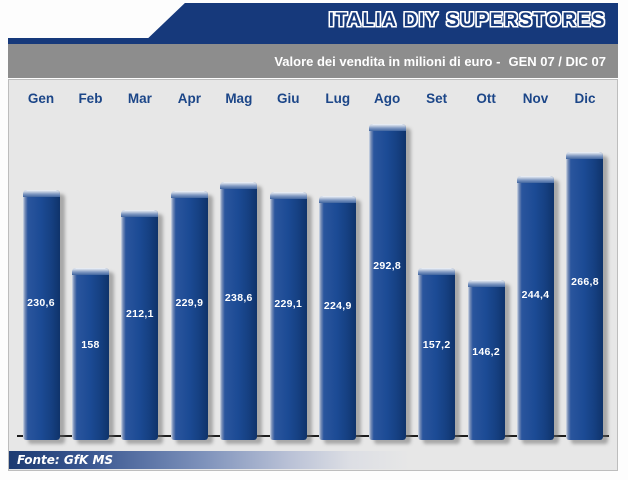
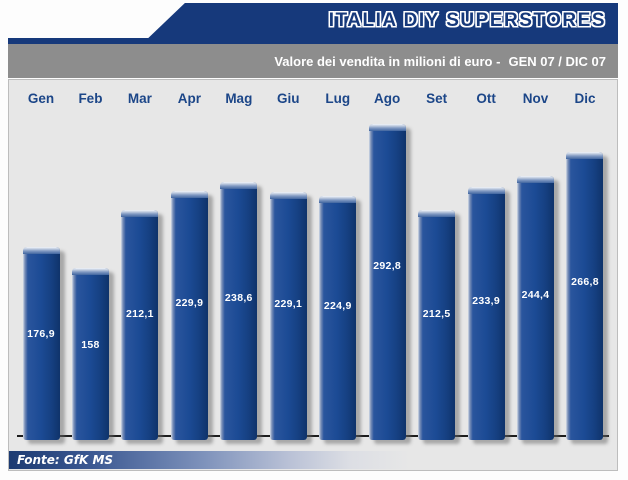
Gen: 230,6 -> 176,9
Set: 157,2 -> 212,5
Ott: 146,2 -> 233,9
